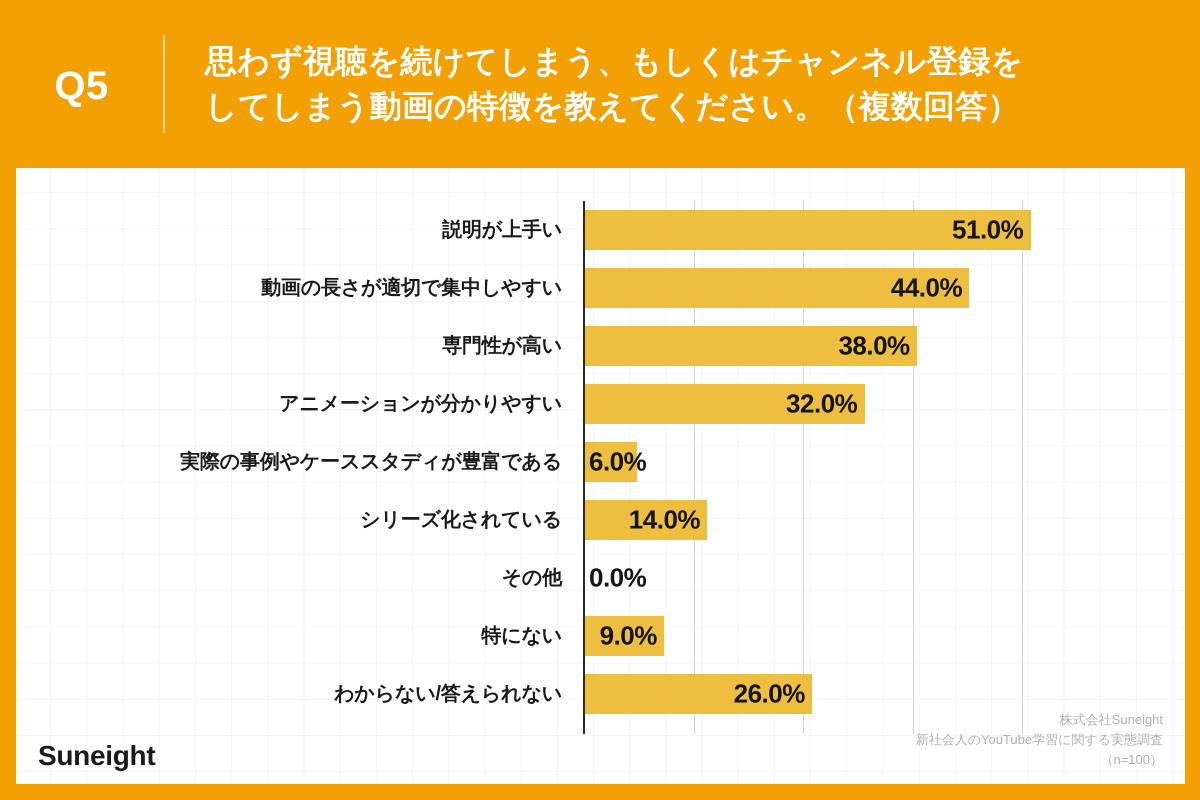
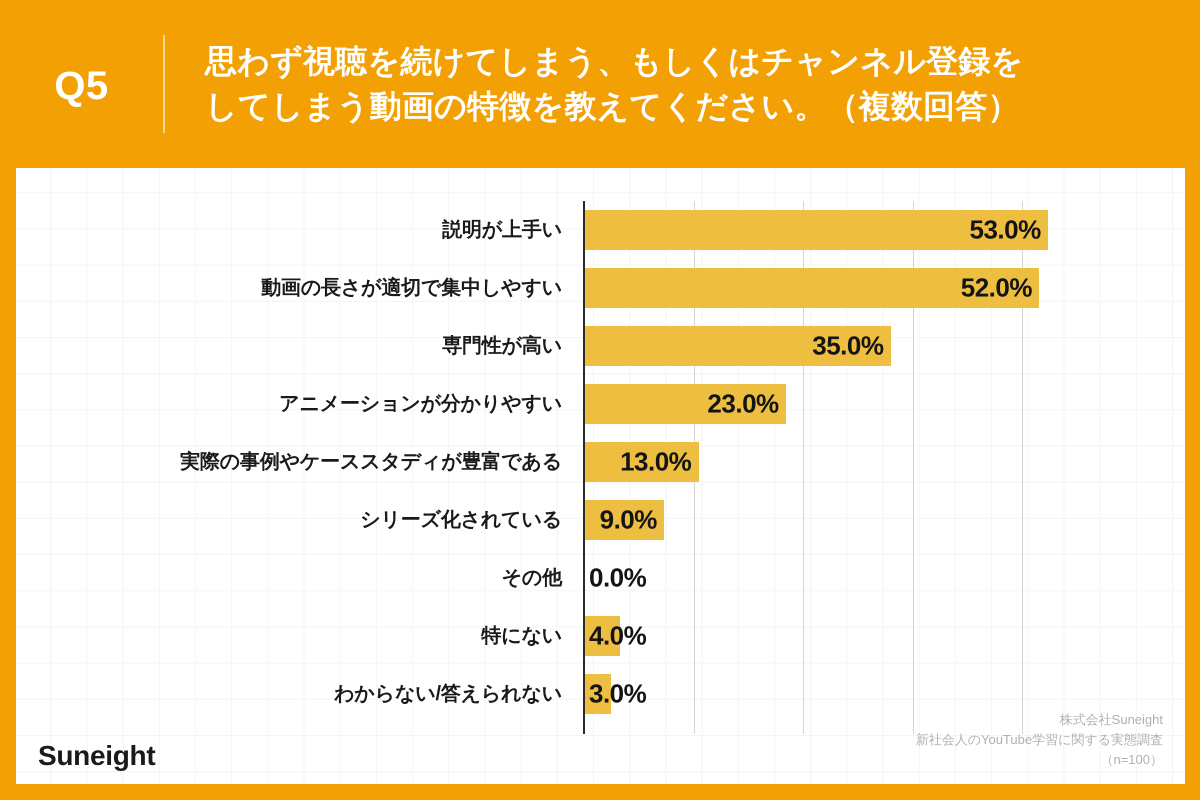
説明が上手い: 51.0% -> 53.0%
動画の長さが適切で集中しやすい: 44.0% -> 52.0%
専門性が高い: 38.0% -> 35.0%
アニメーションが分かりやすい: 32.0% -> 23.0%
実際の事例やケーススタディが豊富である: 6.0% -> 13.0%
シリーズ化されている: 14.0% -> 9.0%
特にない: 9.0% -> 4.0%
わからない/答えられない: 26.0% -> 3.0%
